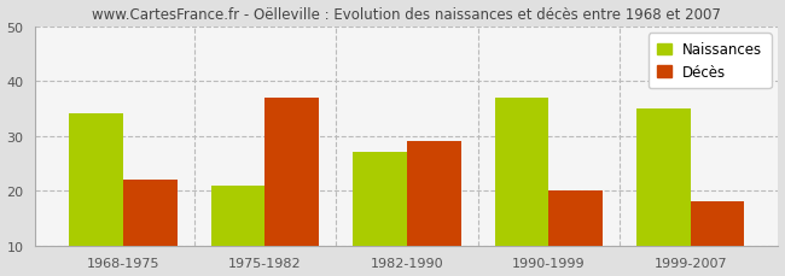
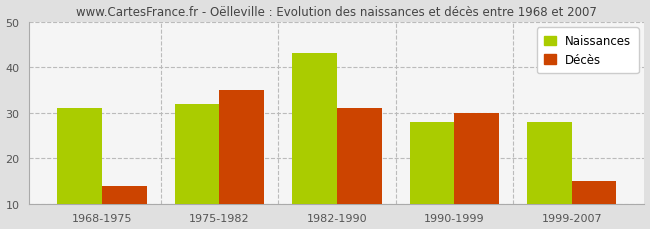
Naissances/1968-1975: 34 -> 31
Décès/1968-1975: 22 -> 14
Naissances/1975-1982: 21 -> 32
Décès/1975-1982: 37 -> 35
Naissances/1982-1990: 27 -> 43
Décès/1982-1990: 29 -> 31
Naissances/1990-1999: 37 -> 28
Décès/1990-1999: 20 -> 30
Naissances/1999-2007: 35 -> 28
Décès/1999-2007: 18 -> 15
